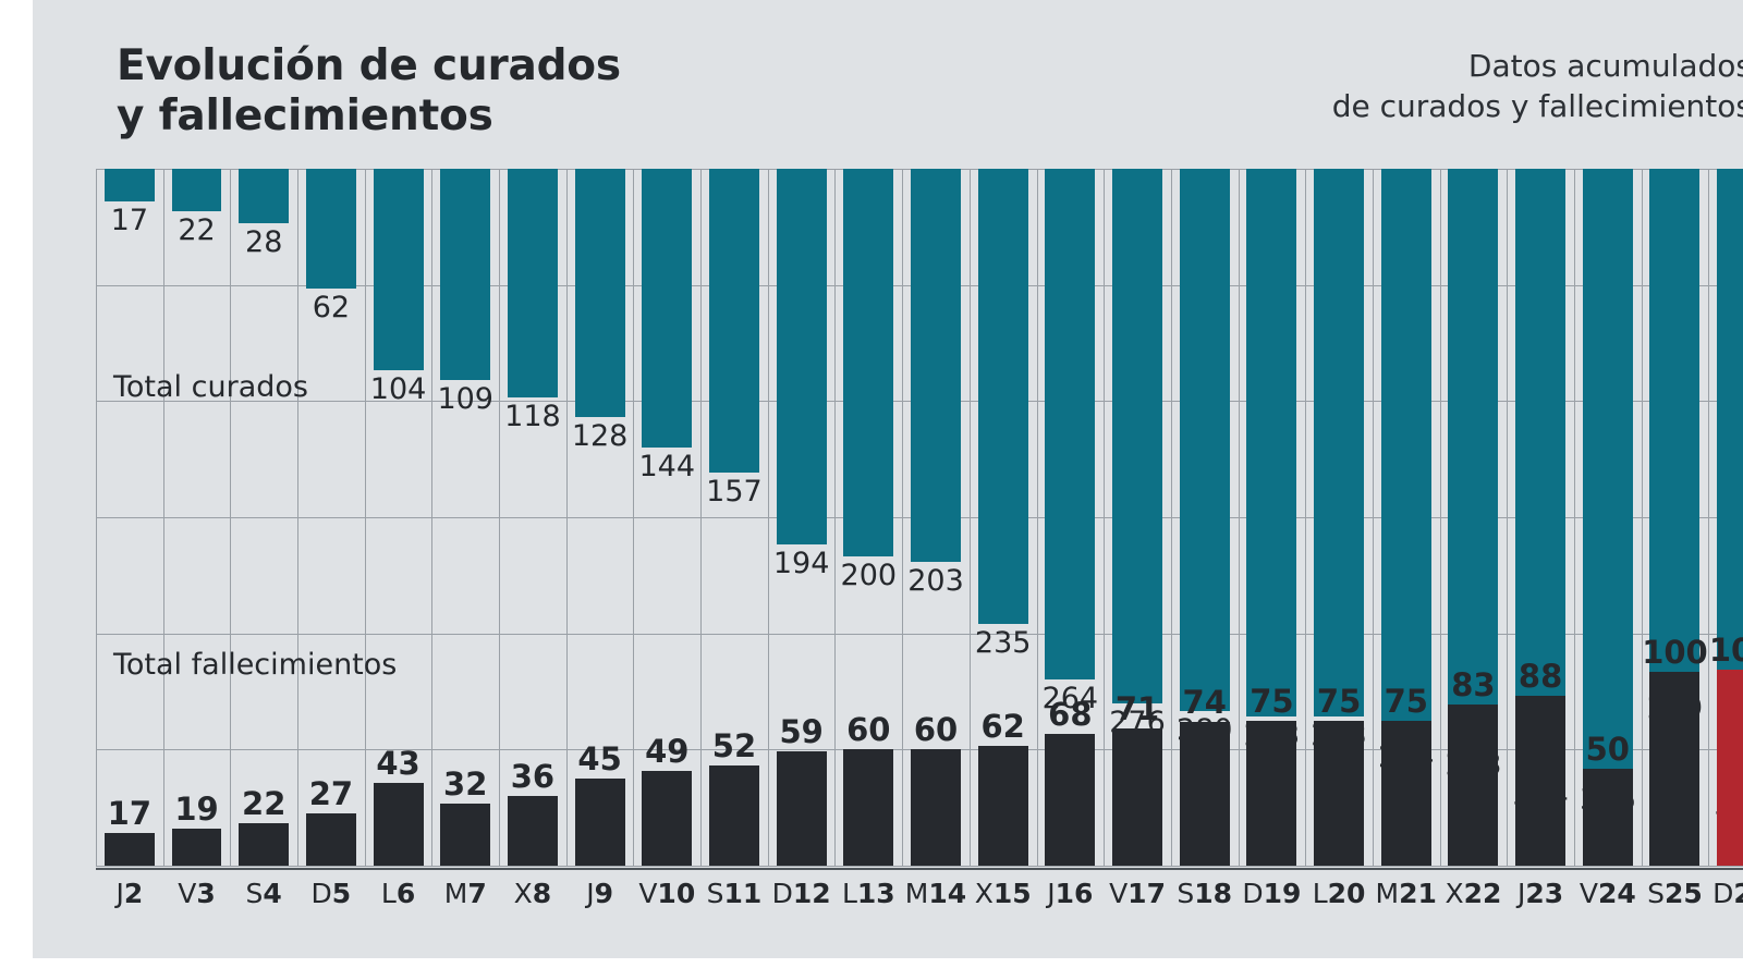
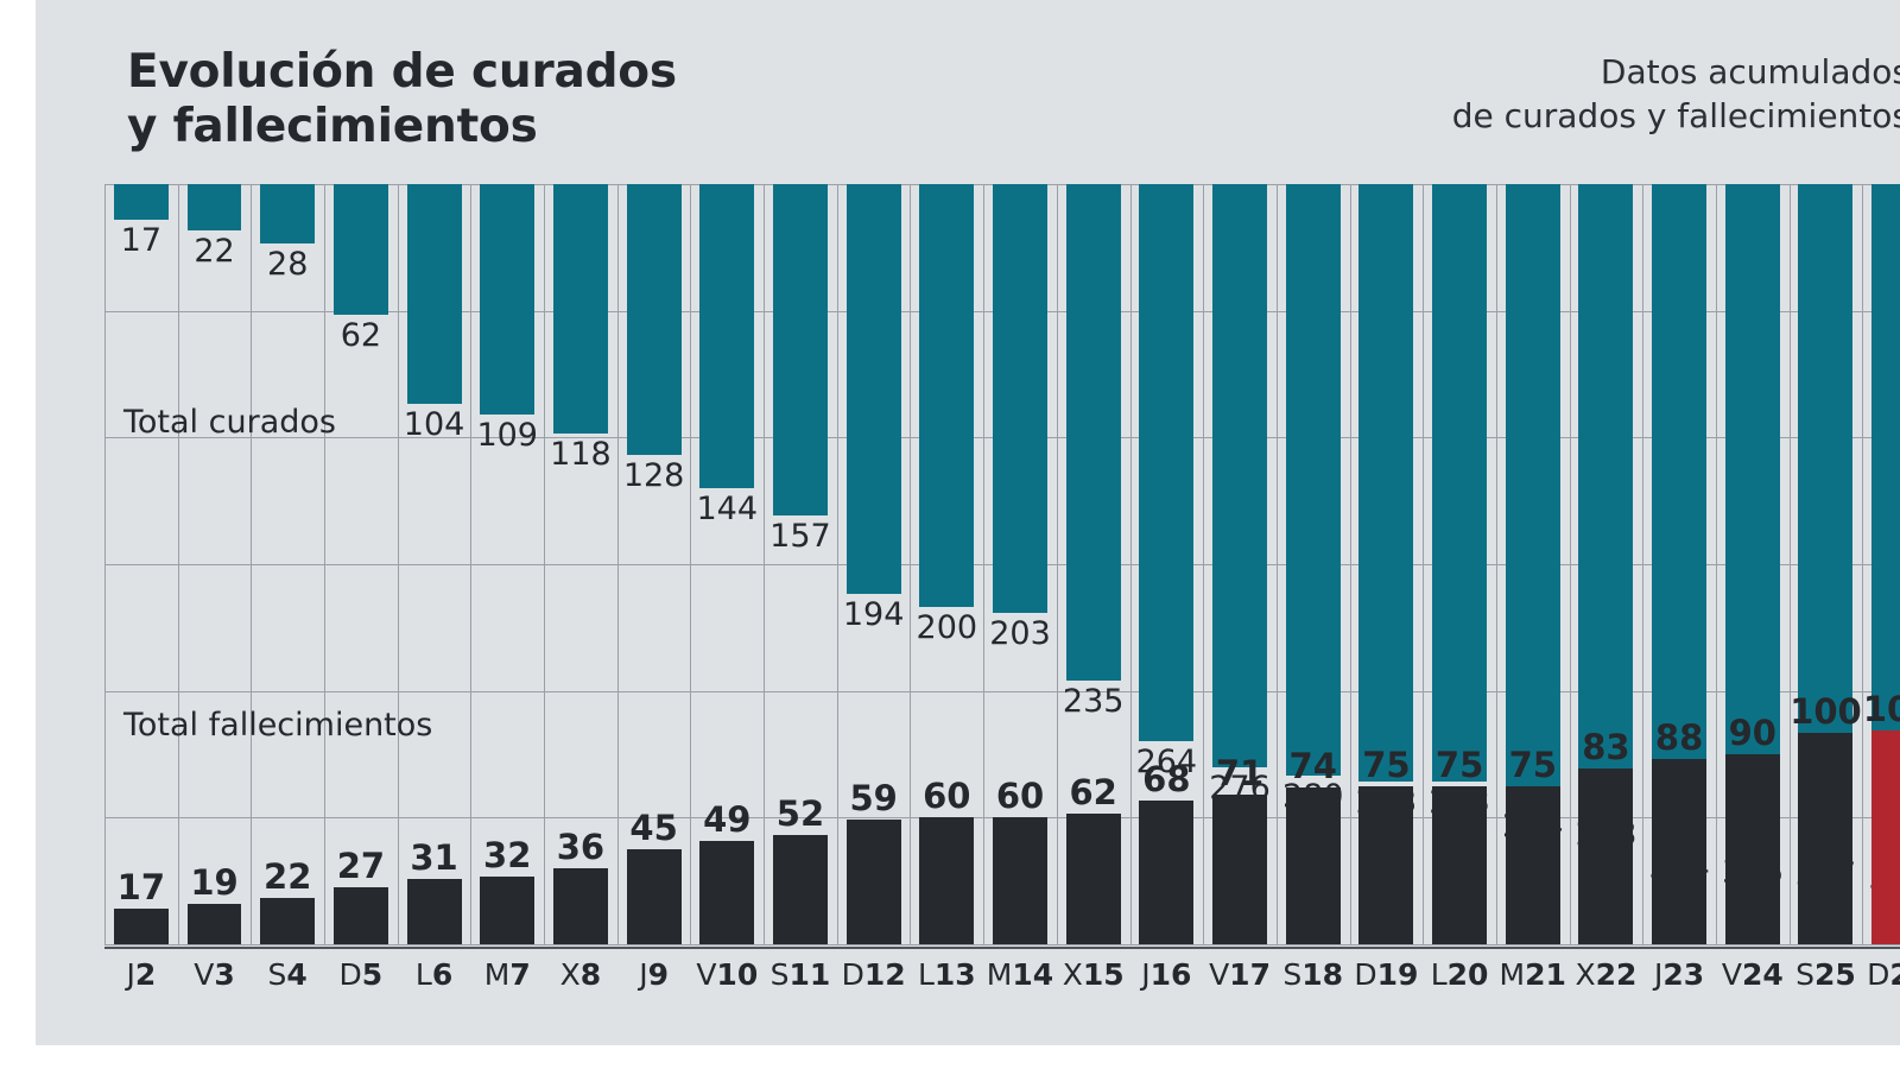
Total fallecimientos/L6: 43 -> 31
Total fallecimientos/V24: 50 -> 90
Total curados/S25: 269 -> 317
